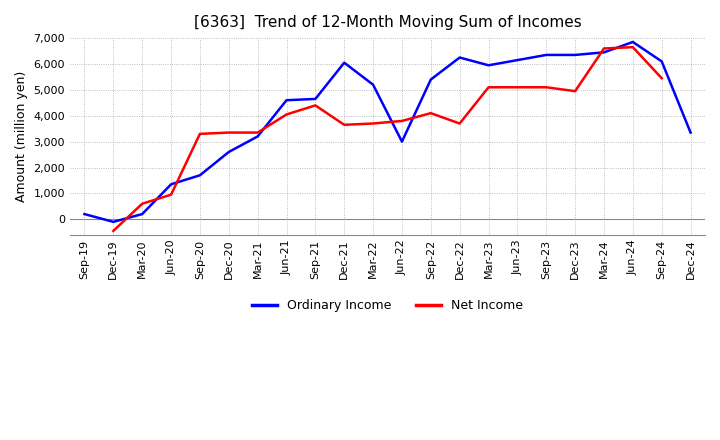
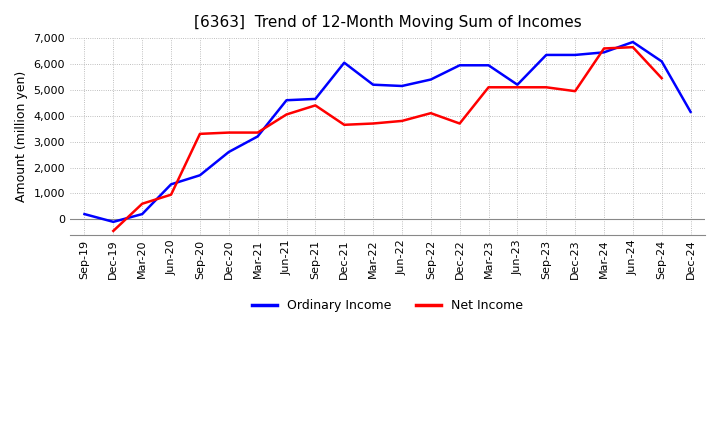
Ordinary Income/Jun-22: 3,000 -> 5,150
Ordinary Income/Dec-22: 6,250 -> 5,950
Ordinary Income/Jun-23: 6,150 -> 5,200
Ordinary Income/Dec-24: 3,350 -> 4,150
